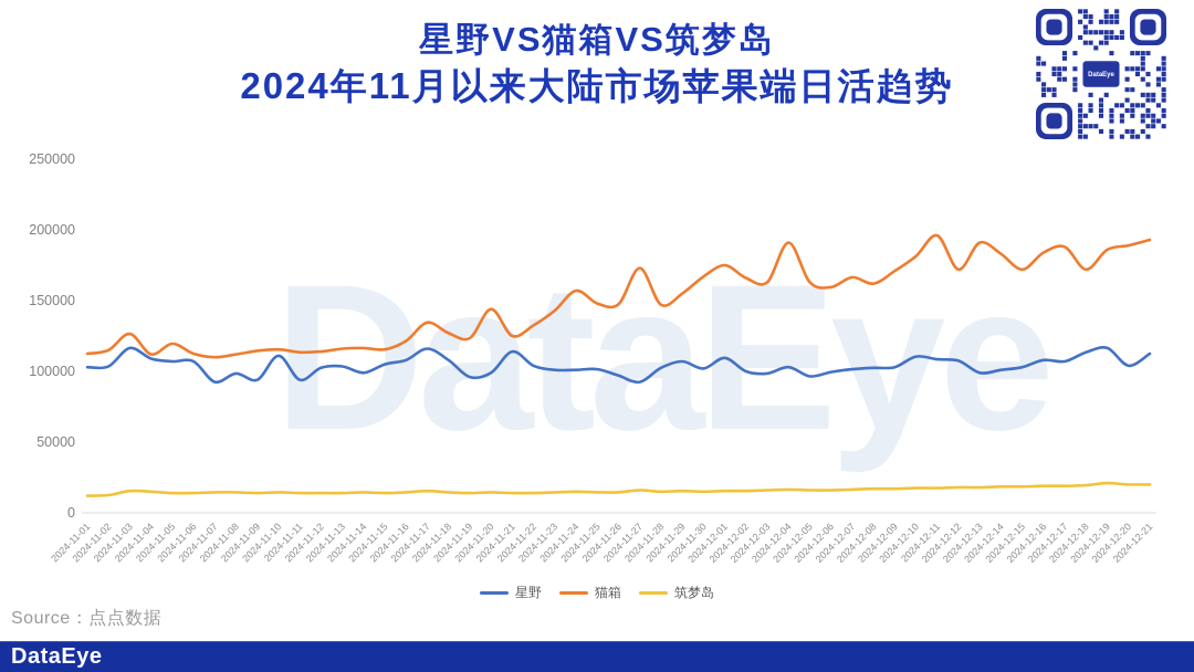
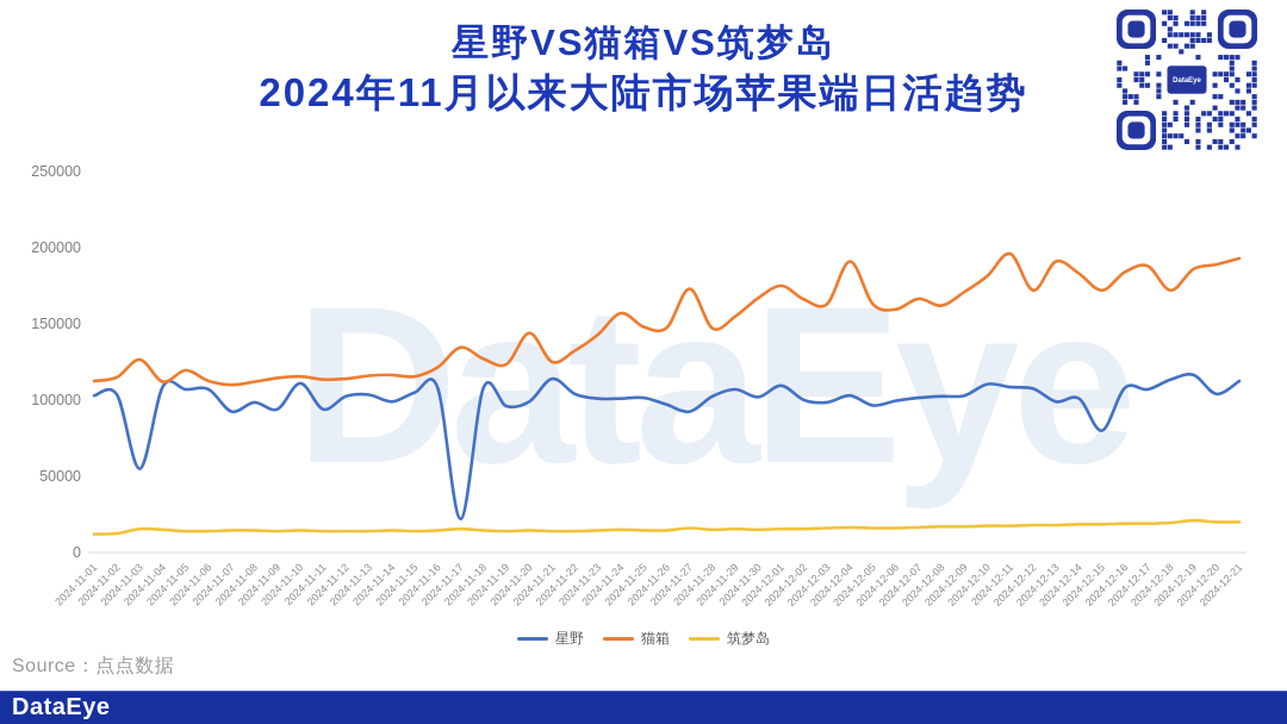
星野/2024-11-03: 116000 -> 55000
星野/2024-11-17: 116000 -> 22000
星野/2024-12-15: 103000 -> 80000
